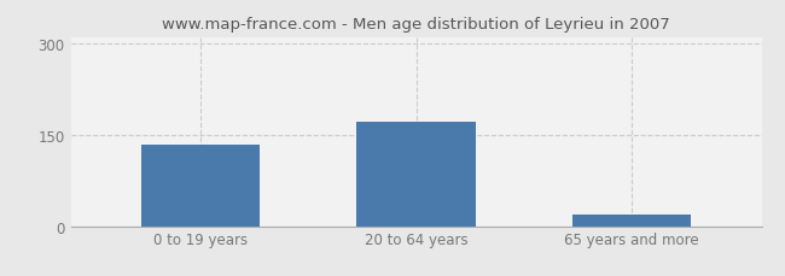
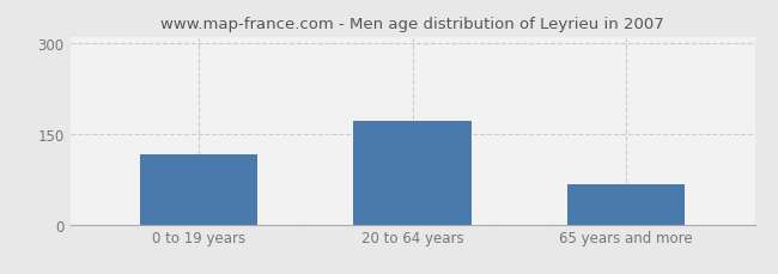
0 to 19 years: 133 -> 116
65 years and more: 20 -> 66
